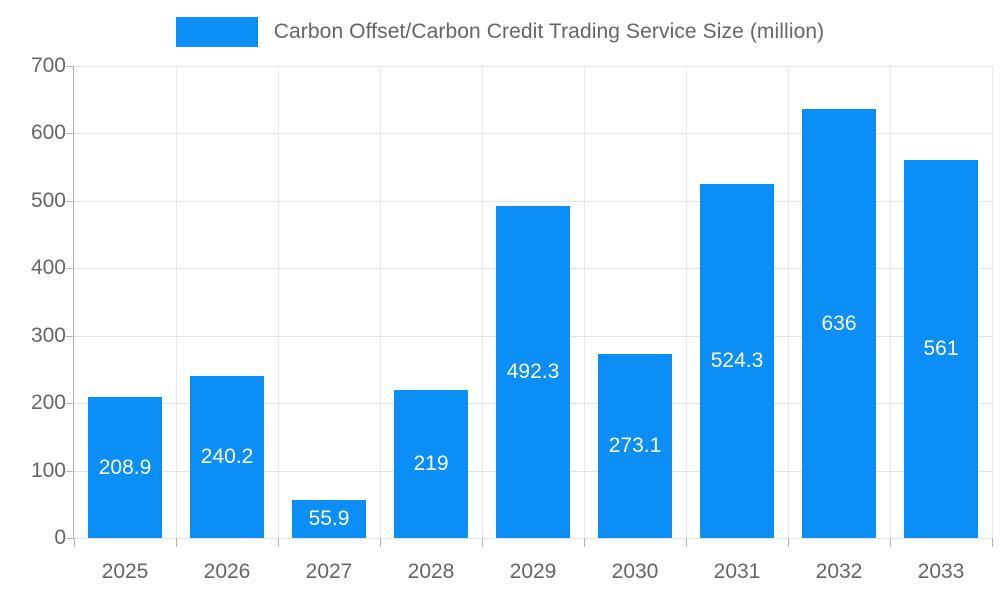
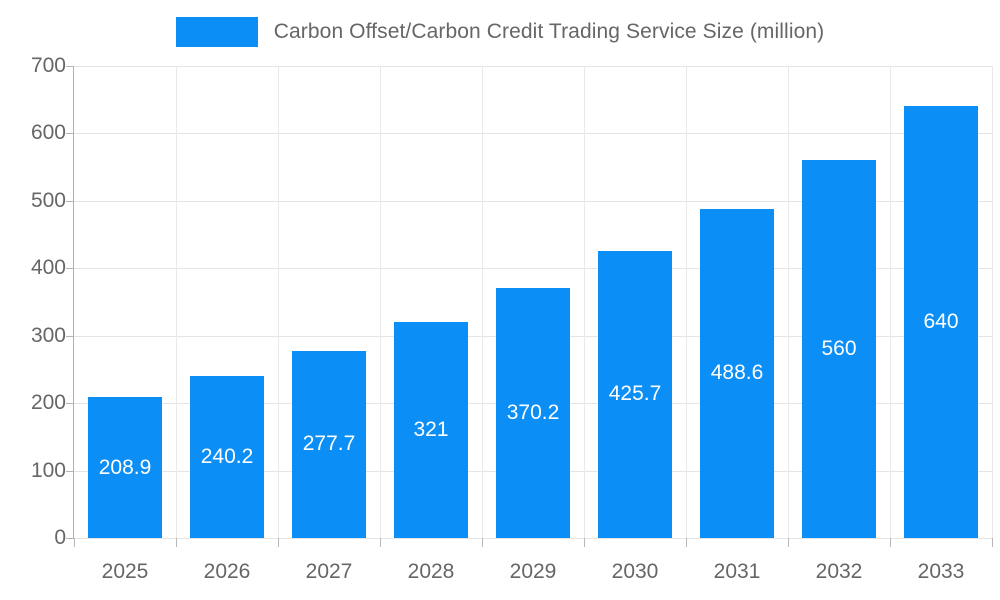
2027: 55.9 -> 277.7
2028: 219 -> 321
2029: 492.3 -> 370.2
2030: 273.1 -> 425.7
2031: 524.3 -> 488.6
2032: 636 -> 560
2033: 561 -> 640
